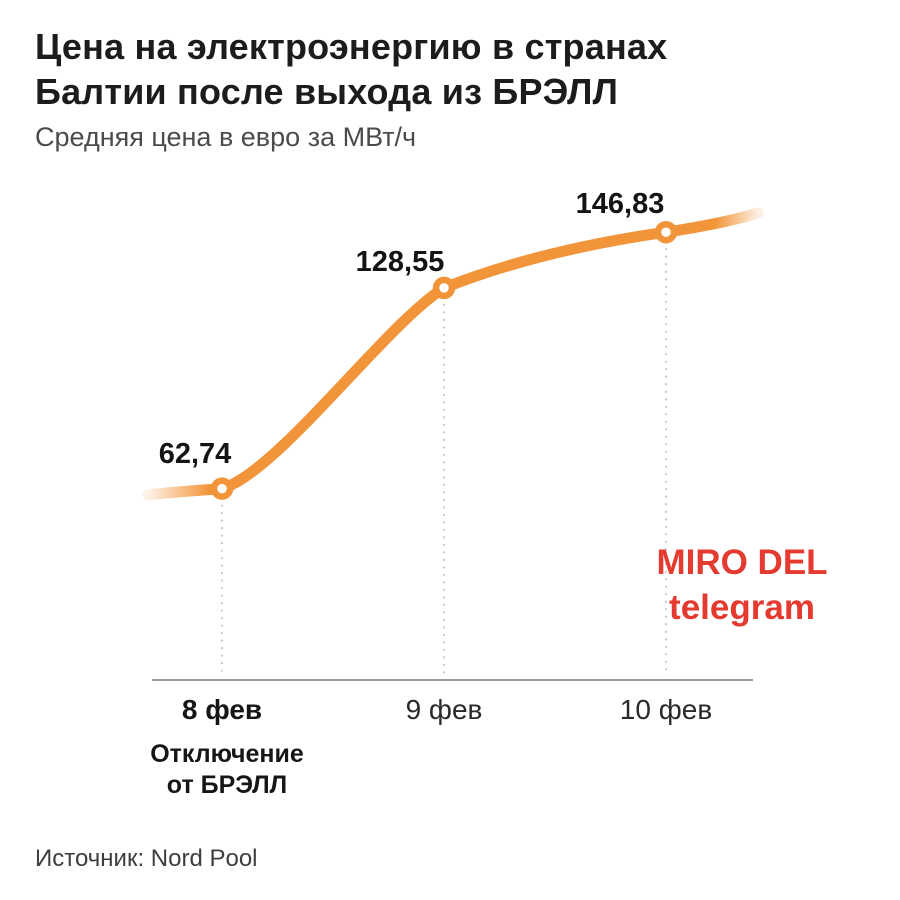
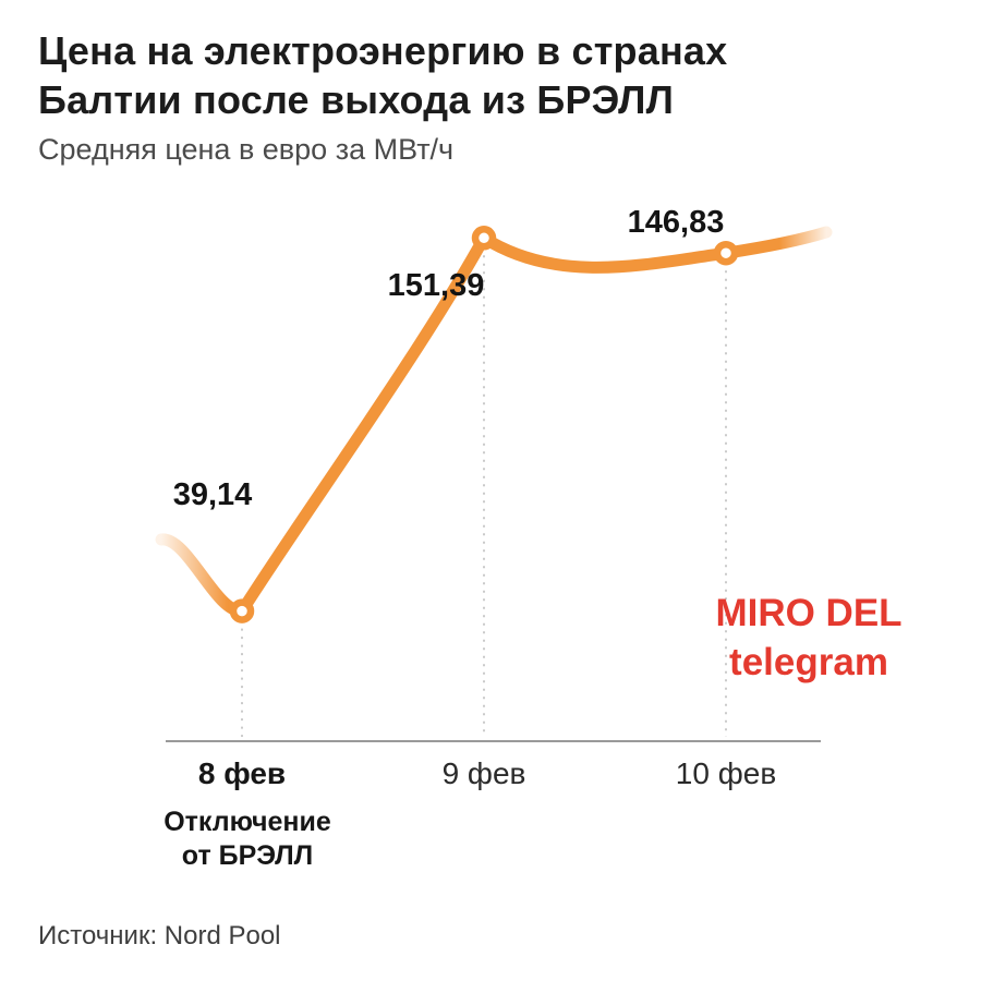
8 фев: 62,74 -> 39,14
9 фев: 128,55 -> 151,39
